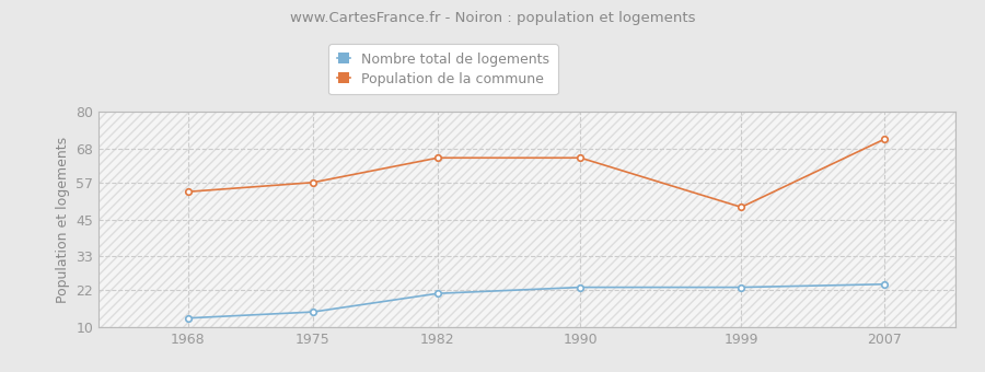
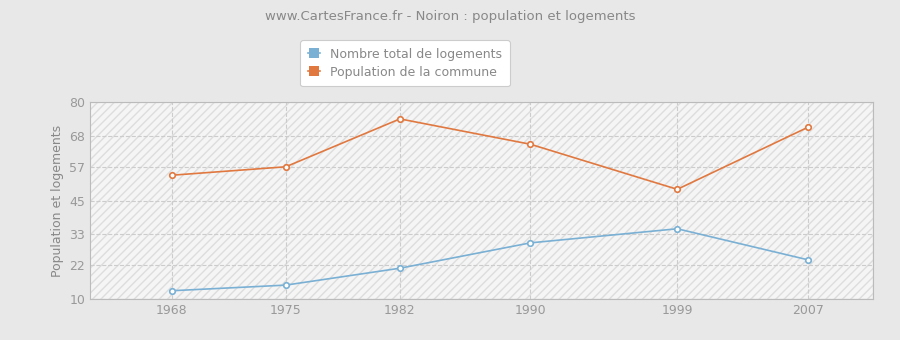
Population de la commune/1982: 65 -> 74
Nombre total de logements/1990: 23 -> 30
Nombre total de logements/1999: 23 -> 35
